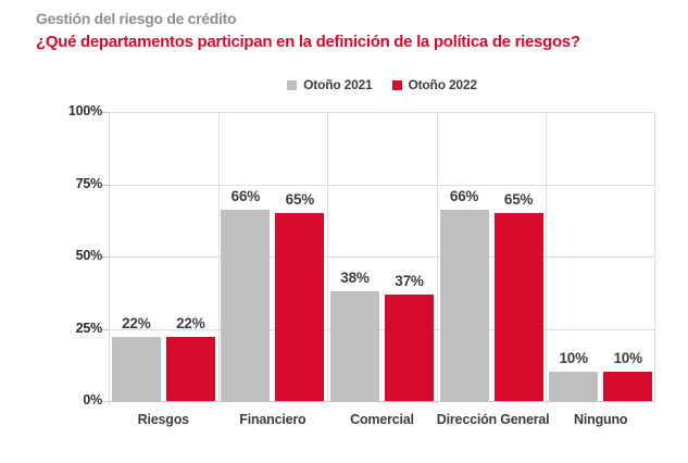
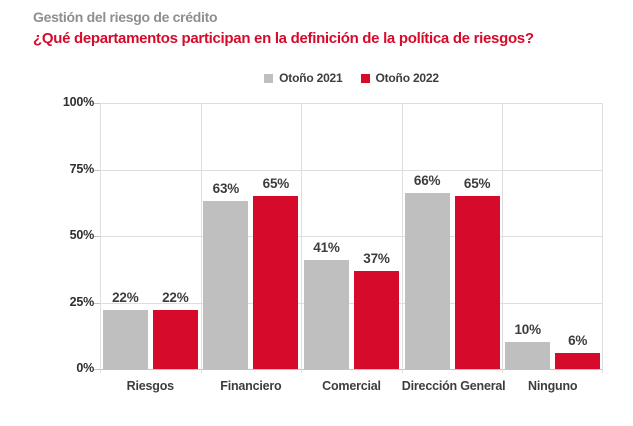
Otoño 2021/Financiero: 66% -> 63%
Otoño 2021/Comercial: 38% -> 41%
Otoño 2022/Ninguno: 10% -> 6%
